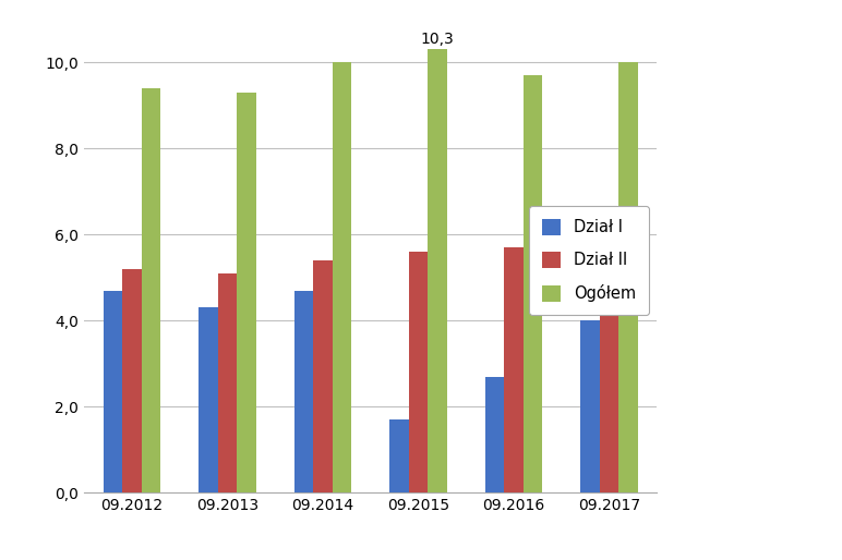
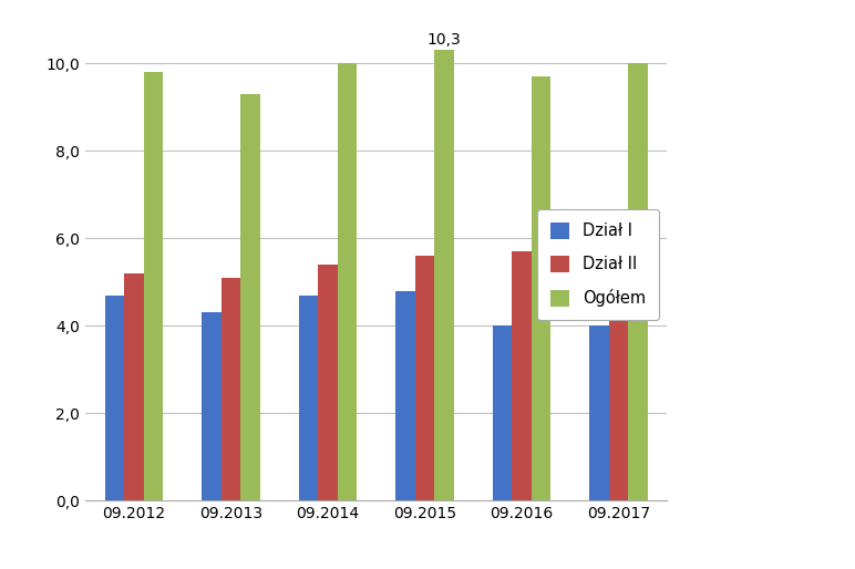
Ogółem/09.2012: 9,4 -> 9,8
Dział I/09.2015: 1,7 -> 4,8
Dział I/09.2016: 2,7 -> 4,0
